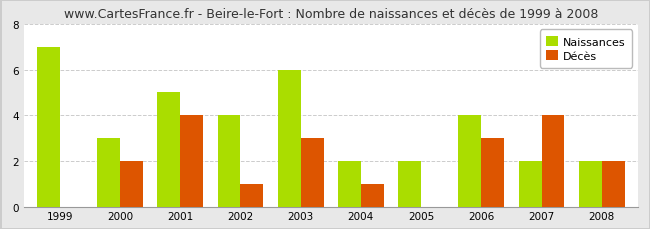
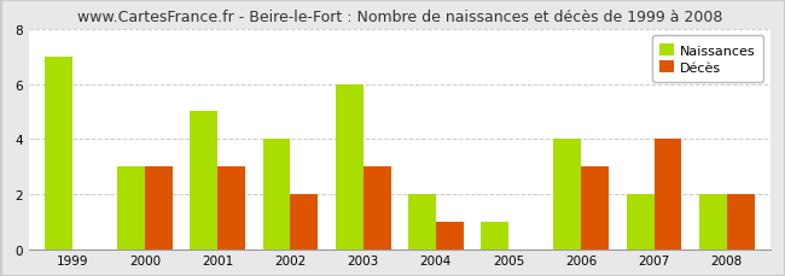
Décès/2000: 2 -> 3
Décès/2001: 4 -> 3
Décès/2002: 1 -> 2
Naissances/2005: 2 -> 1
